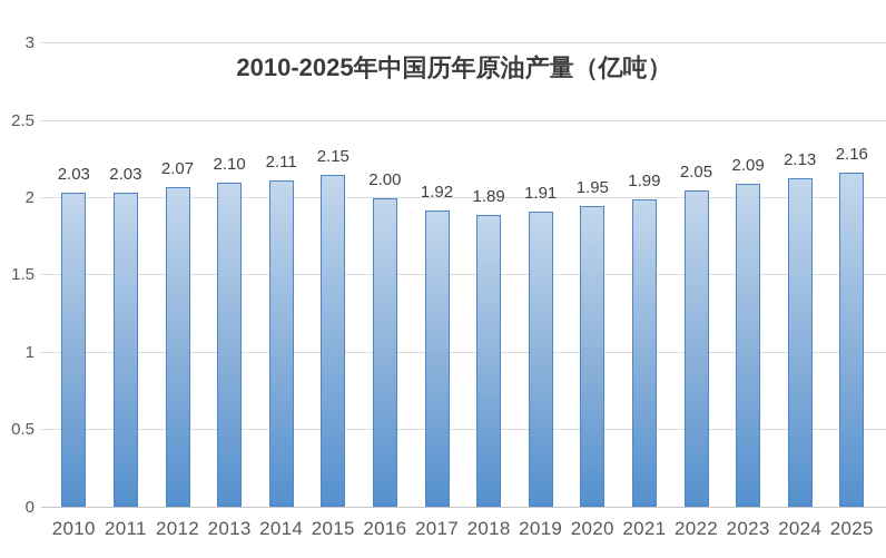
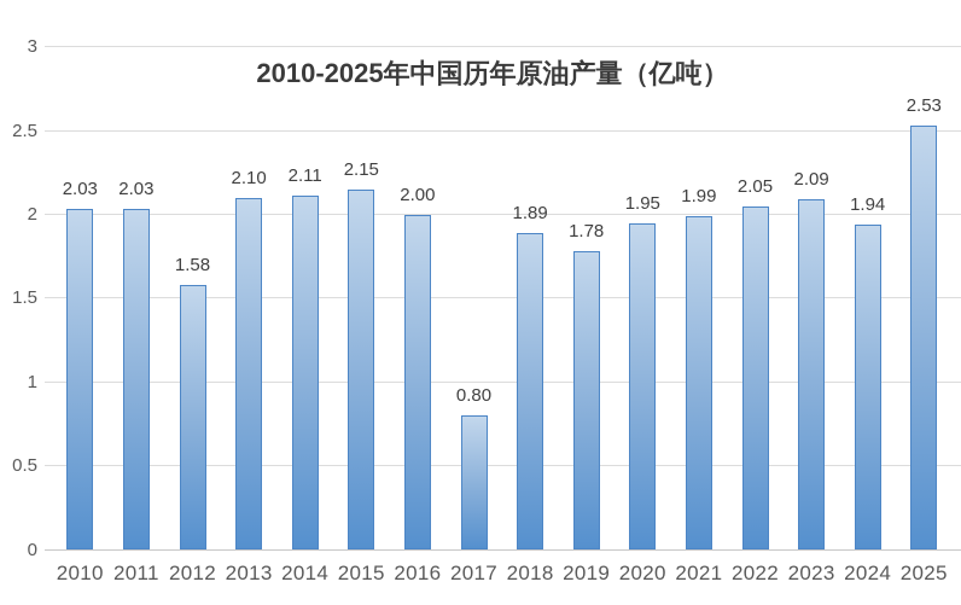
2012: 2.07 -> 1.58
2017: 1.92 -> 0.80
2019: 1.91 -> 1.78
2024: 2.13 -> 1.94
2025: 2.16 -> 2.53
